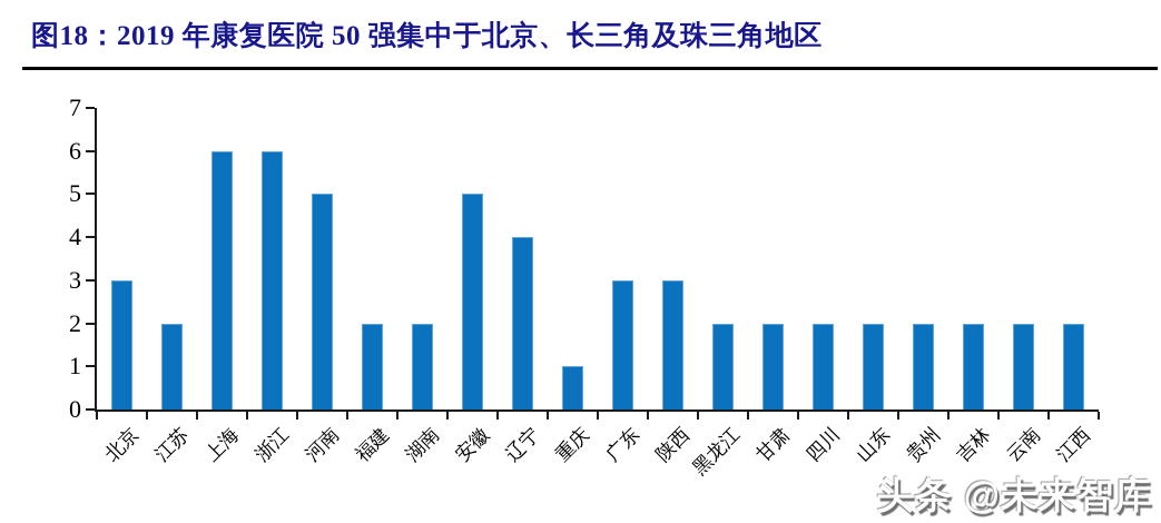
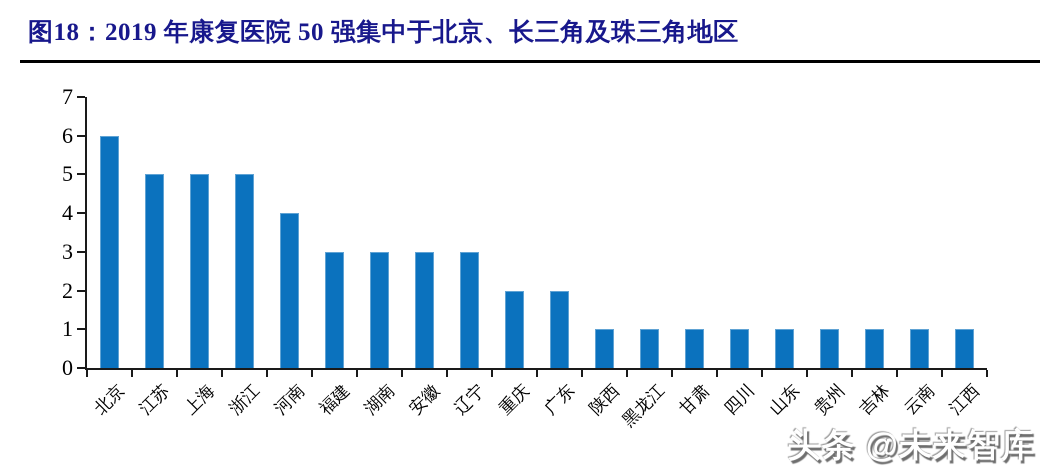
北京: 3 -> 6
江苏: 2 -> 5
上海: 6 -> 5
浙江: 6 -> 5
河南: 5 -> 4
福建: 2 -> 3
湖南: 2 -> 3
安徽: 5 -> 3
辽宁: 4 -> 3
重庆: 1 -> 2
广东: 3 -> 2
陕西: 3 -> 1
黑龙江: 2 -> 1
甘肃: 2 -> 1
四川: 2 -> 1
山东: 2 -> 1
贵州: 2 -> 1
吉林: 2 -> 1
云南: 2 -> 1
江西: 2 -> 1
